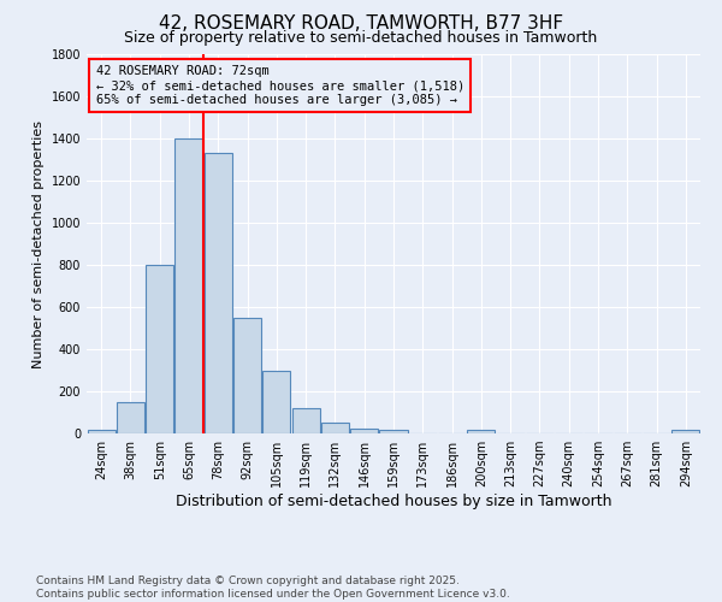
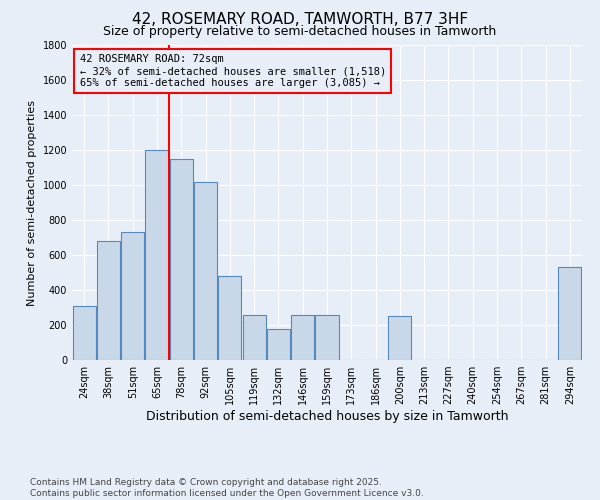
24sqm: 20 -> 310
38sqm: 150 -> 680
51sqm: 800 -> 730
65sqm: 1400 -> 1200
78sqm: 1330 -> 1150
92sqm: 550 -> 1020
105sqm: 300 -> 480
119sqm: 120 -> 260
132sqm: 50 -> 180
146sqm: 20 -> 260
159sqm: 20 -> 260
200sqm: 20 -> 250
294sqm: 20 -> 530
